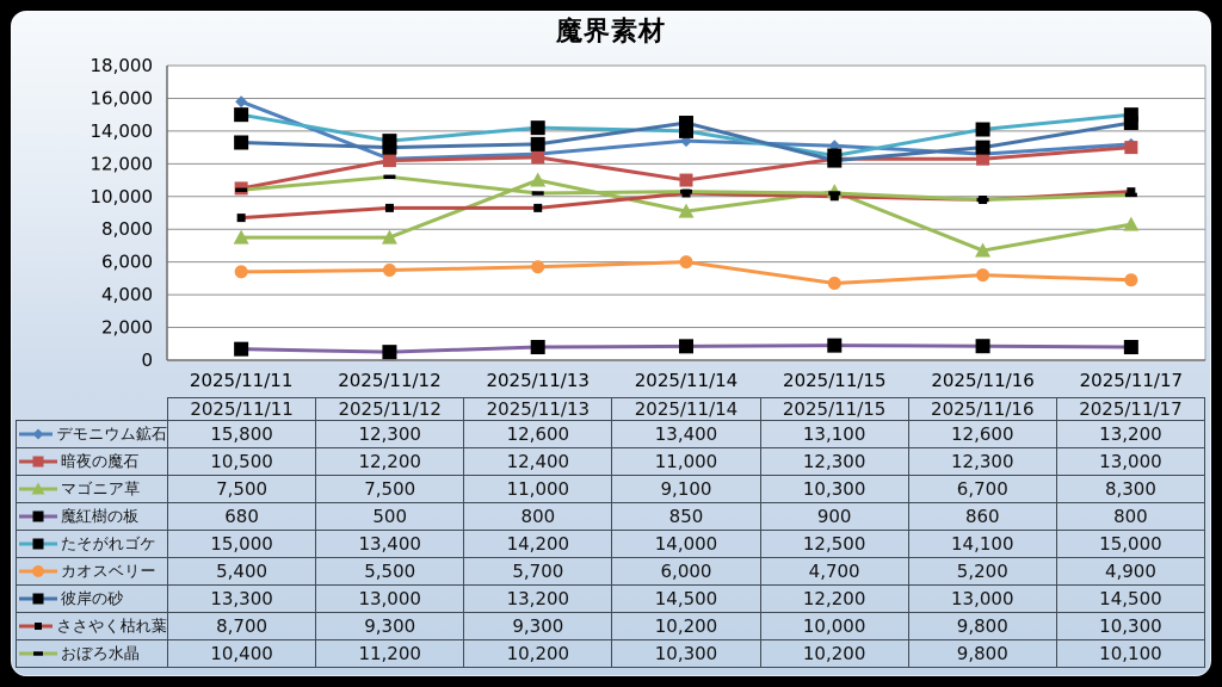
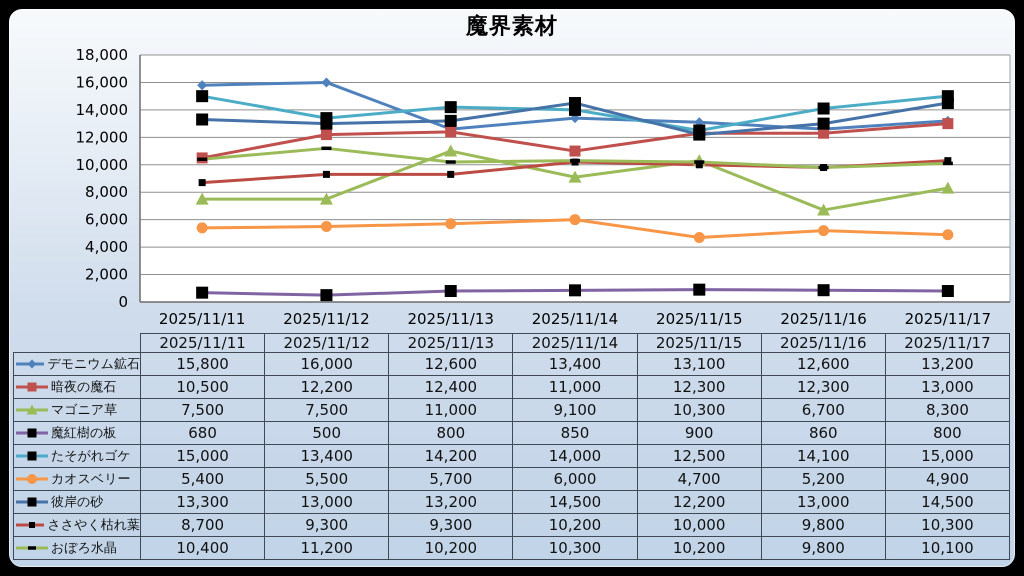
デモニウム鉱石/2025/11/12: 12,300 -> 16,000
